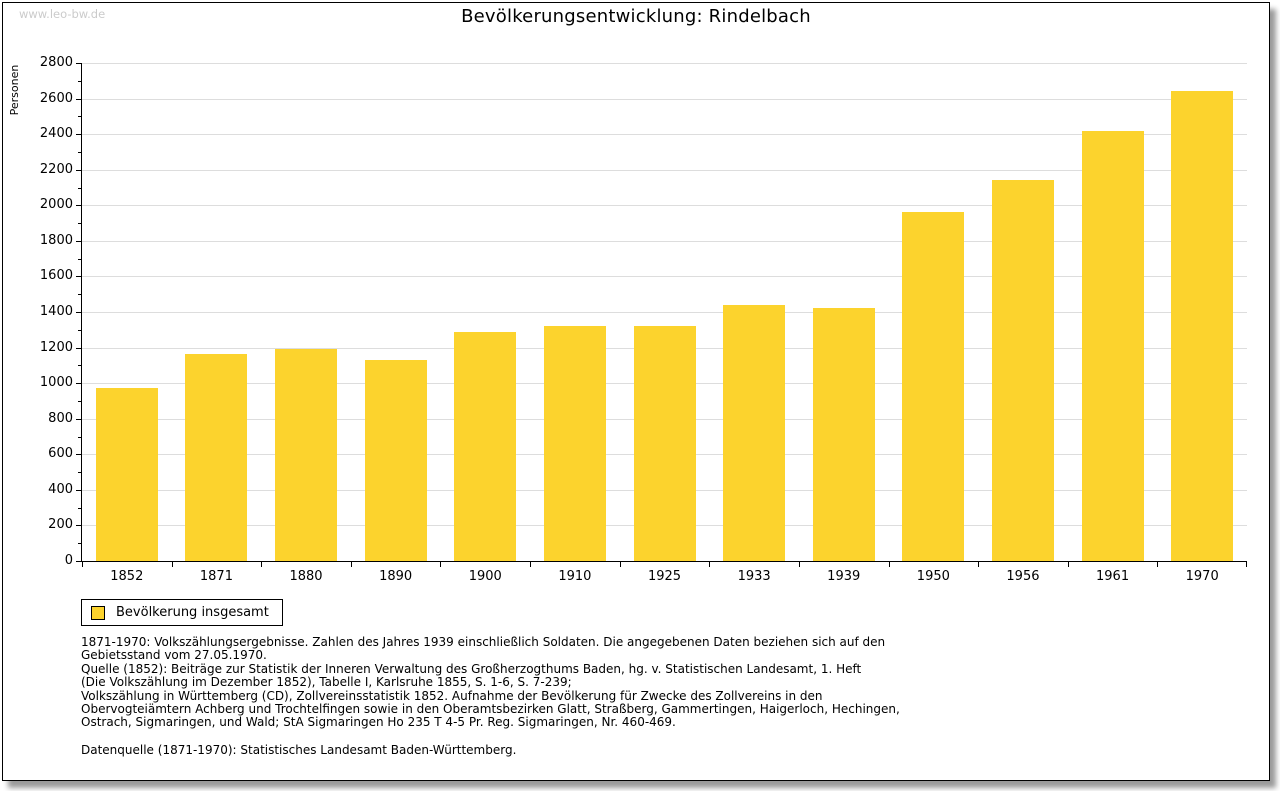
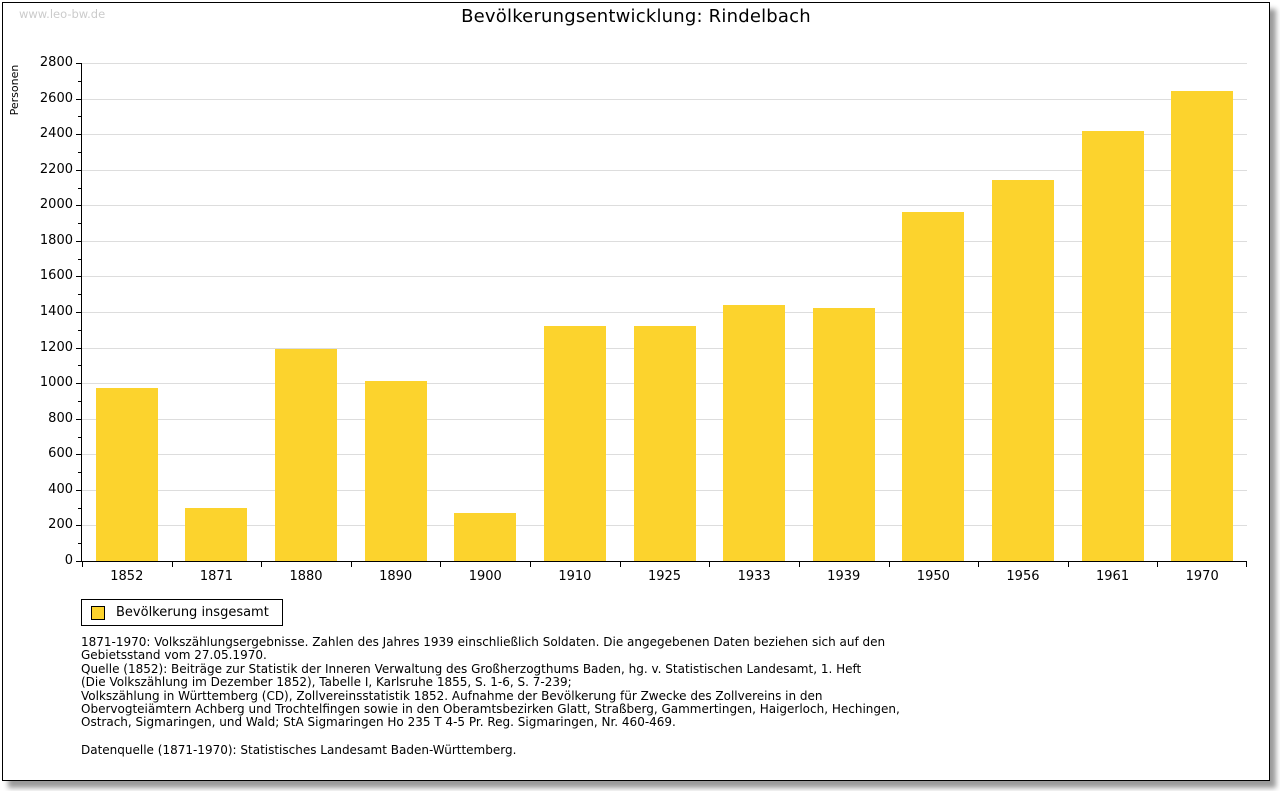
1871: 1160 -> 300
1890: 1130 -> 1010
1900: 1290 -> 270
